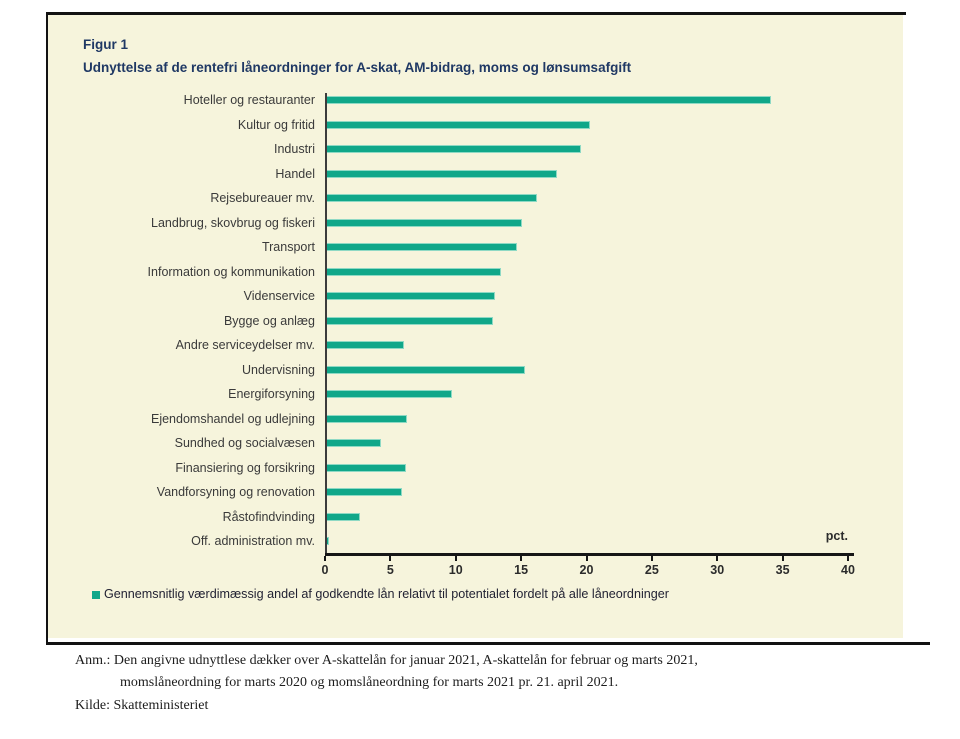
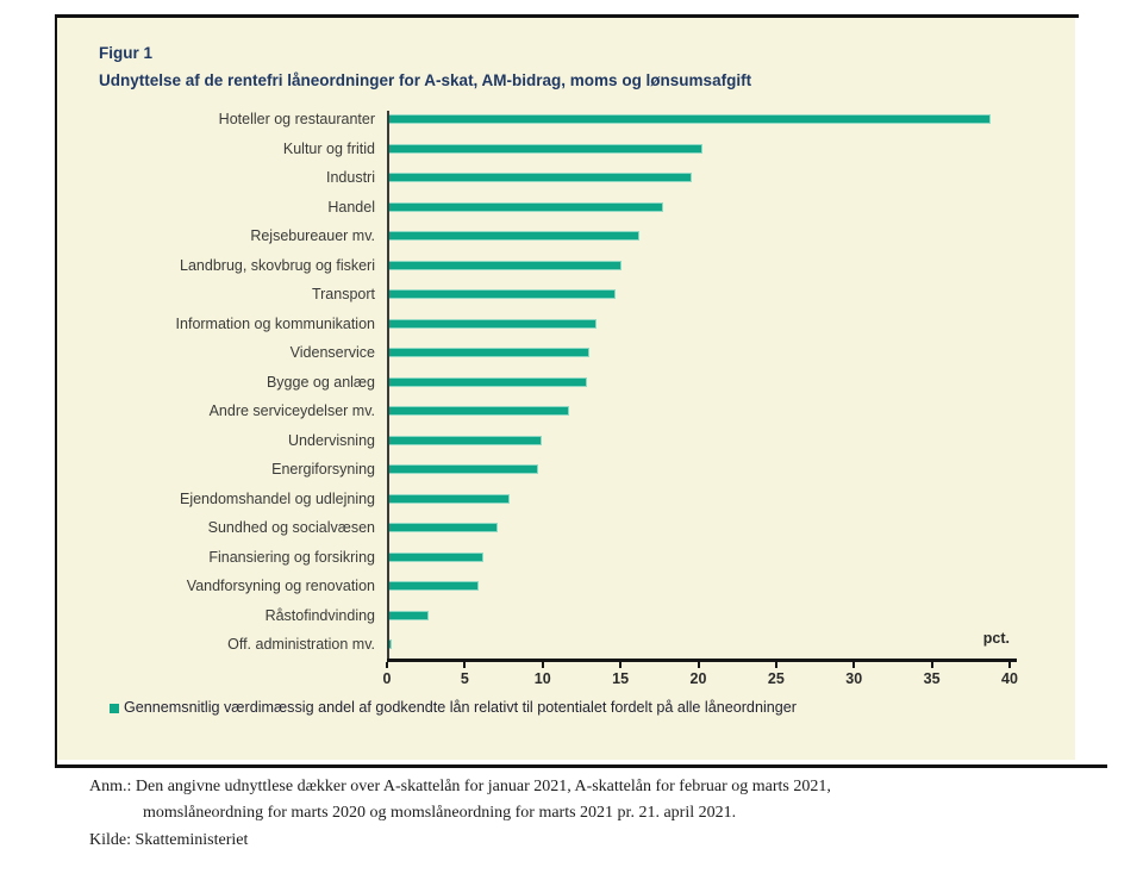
Hoteller og restauranter: 34.0 -> 38.7
Andre serviceydelser mv.: 6.0 -> 11.6
Undervisning: 15.2 -> 9.9
Ejendomshandel og udlejning: 6.2 -> 7.8
Sundhed og socialvæsen: 4.2 -> 7.0
